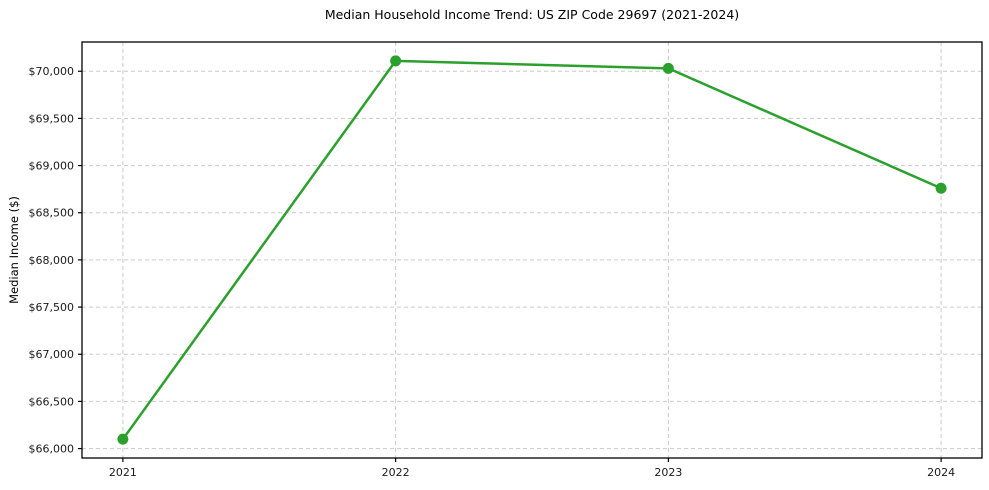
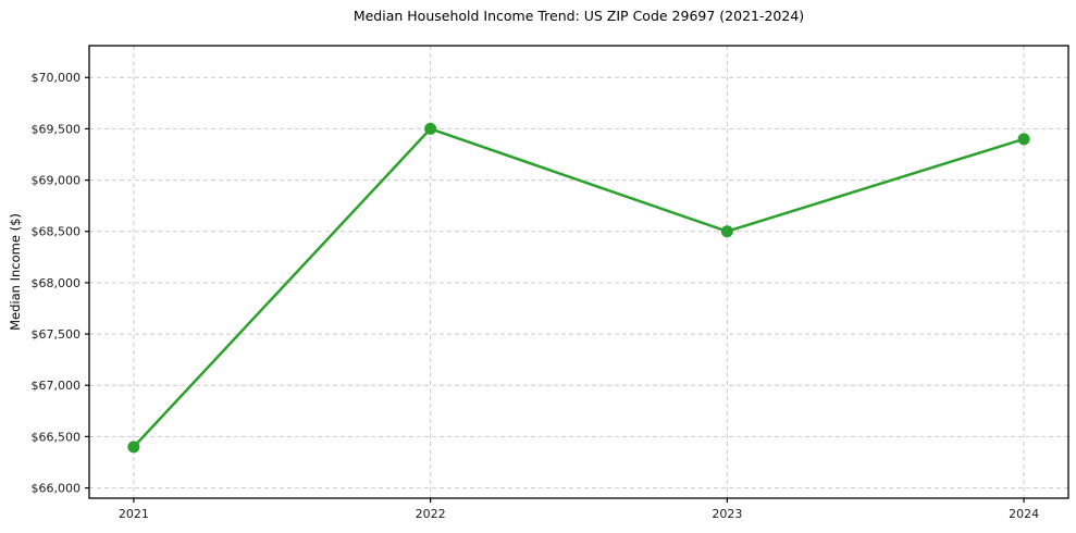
2021: $66100 -> $66400
2022: $70100 -> $69500
2023: $70000 -> $68500
2024: $68800 -> $69400
